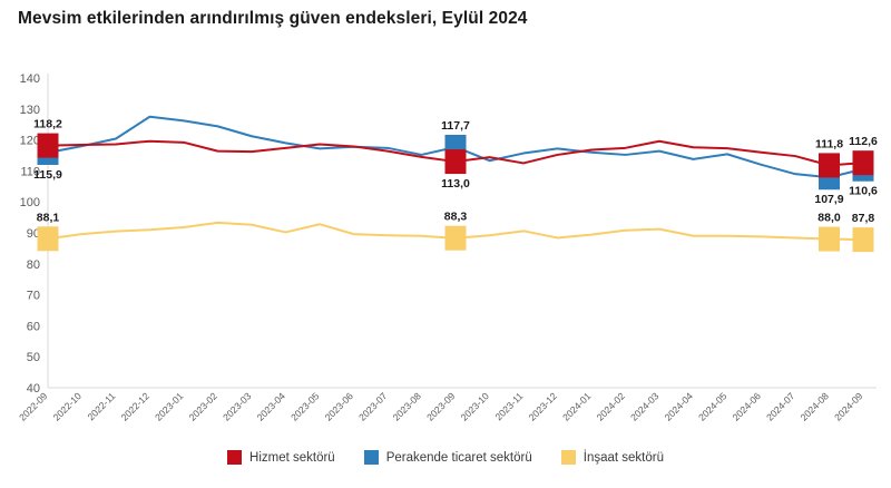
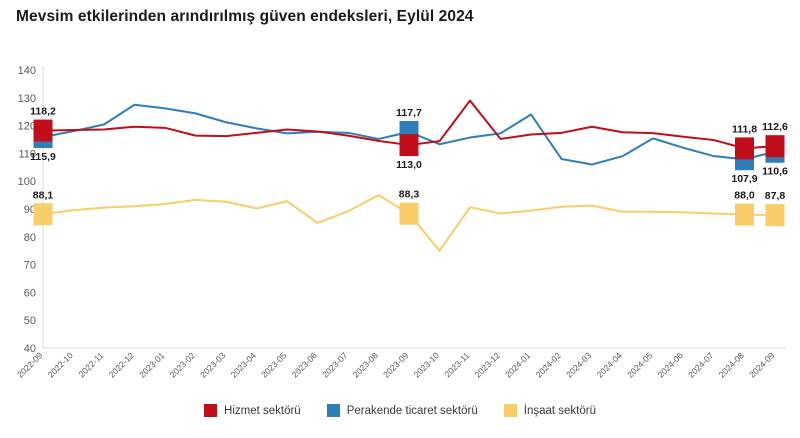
İnşaat sektörü/2023-06: 90 -> 85
İnşaat sektörü/2023-08: 89 -> 95
İnşaat sektörü/2023-10: 89 -> 75
Hizmet sektörü/2023-11: 112 -> 129
Perakende ticaret sektörü/2024-01: 116 -> 124
Perakende ticaret sektörü/2024-02: 115 -> 108
Perakende ticaret sektörü/2024-03: 116 -> 106
Perakende ticaret sektörü/2024-04: 114 -> 109
